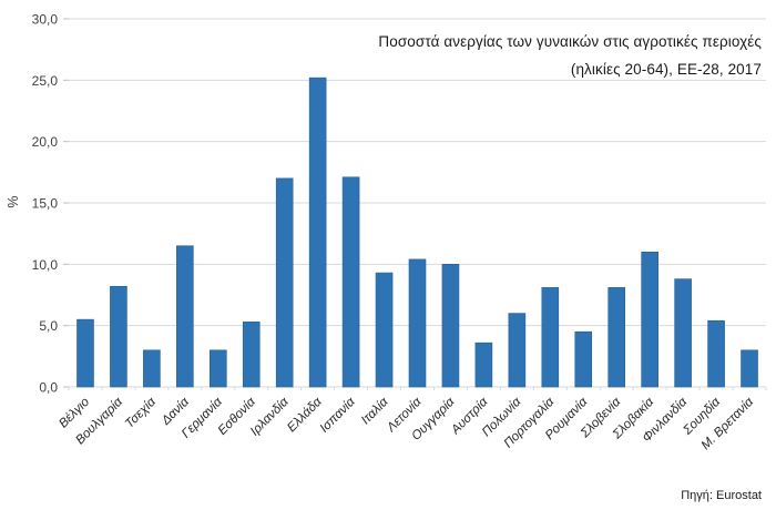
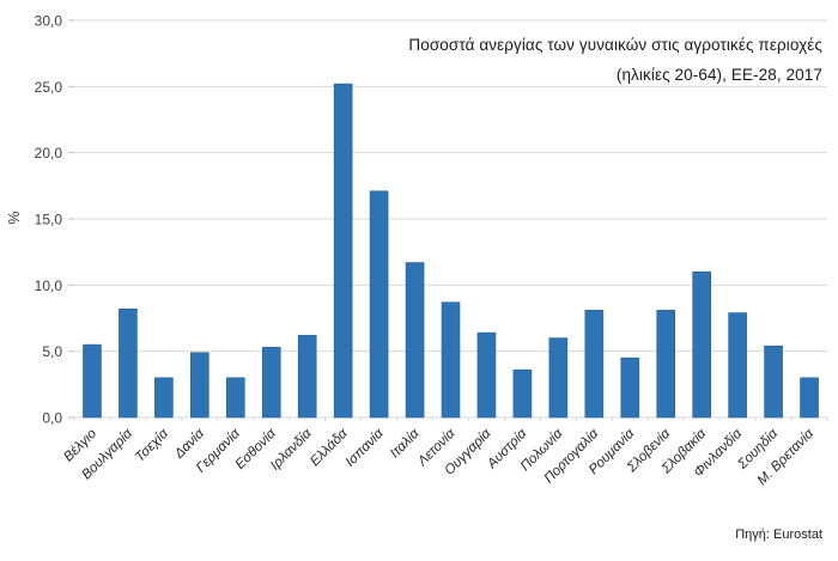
Δανία: 11,5 -> 4,9
Ιρλανδία: 17,0 -> 6,2
Ιταλία: 9,3 -> 11,7
Λετονία: 10,4 -> 8,7
Ουγγαρία: 10,0 -> 6,4
Φινλανδία: 8,8 -> 7,9
